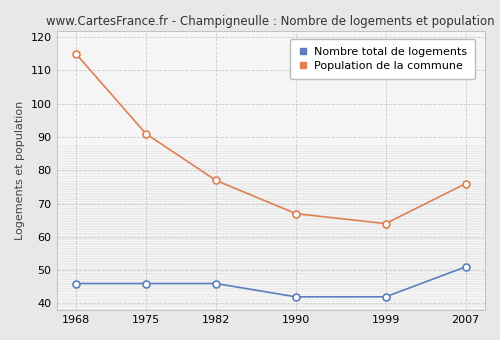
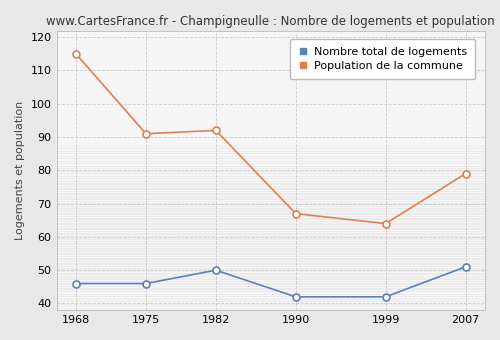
Nombre total de logements/1982: 46 -> 50
Population de la commune/1982: 77 -> 92
Population de la commune/2007: 76 -> 79
